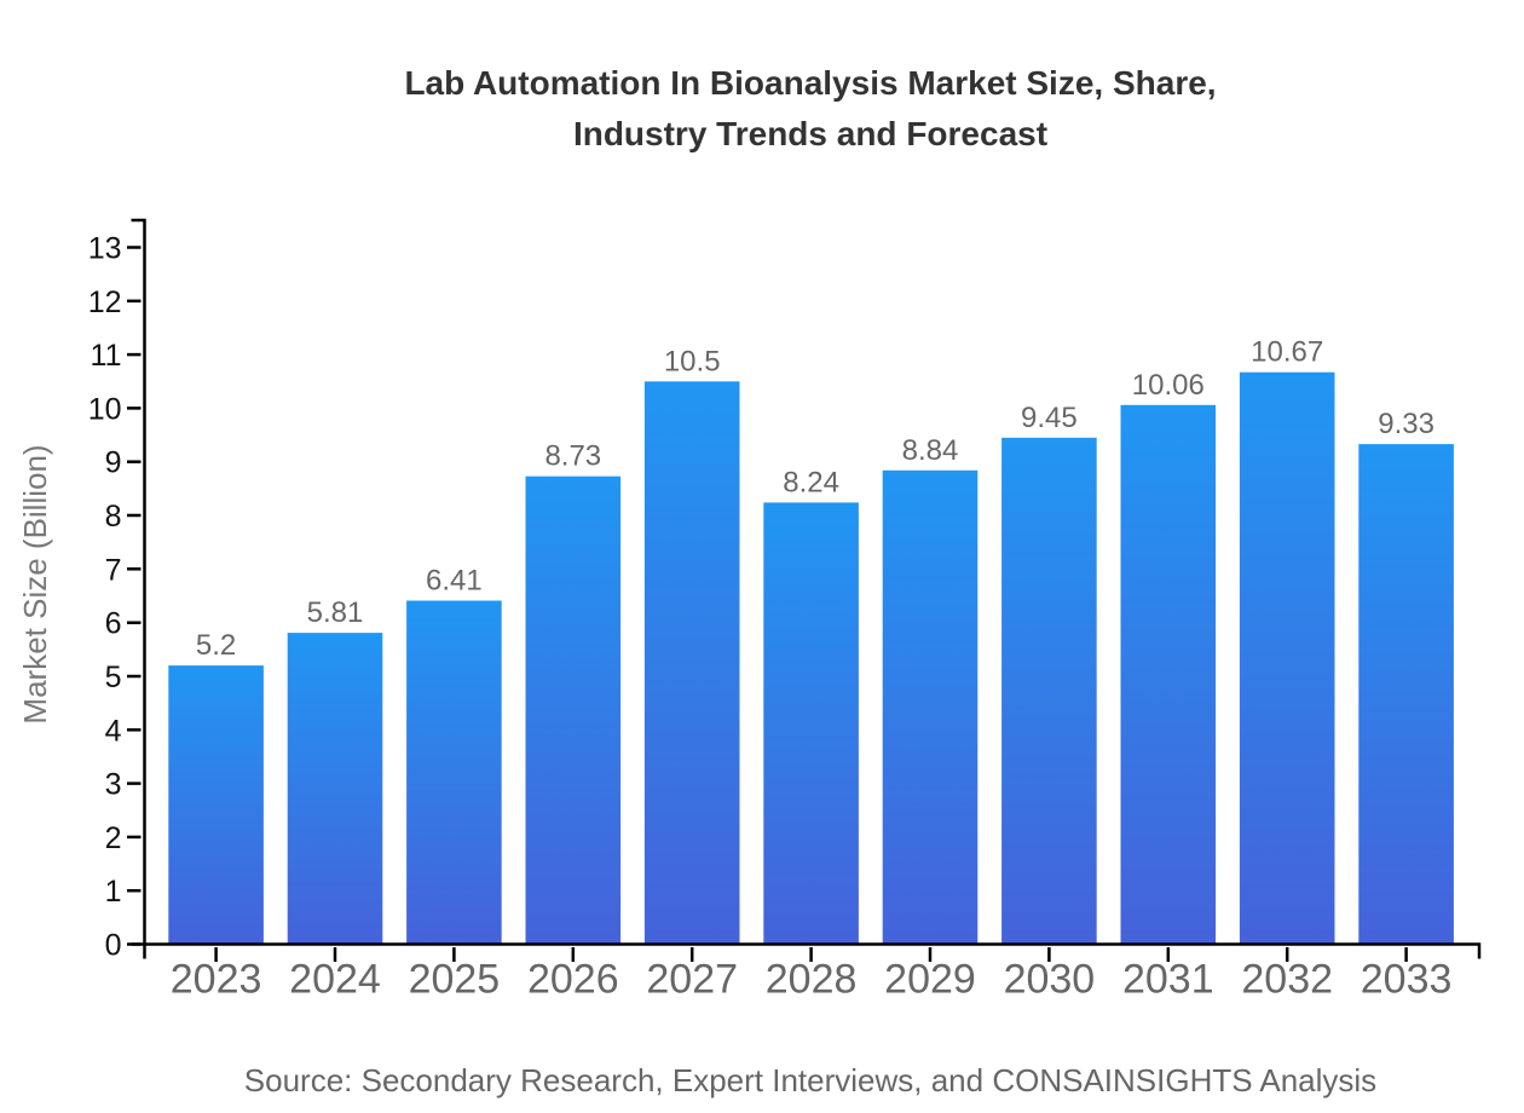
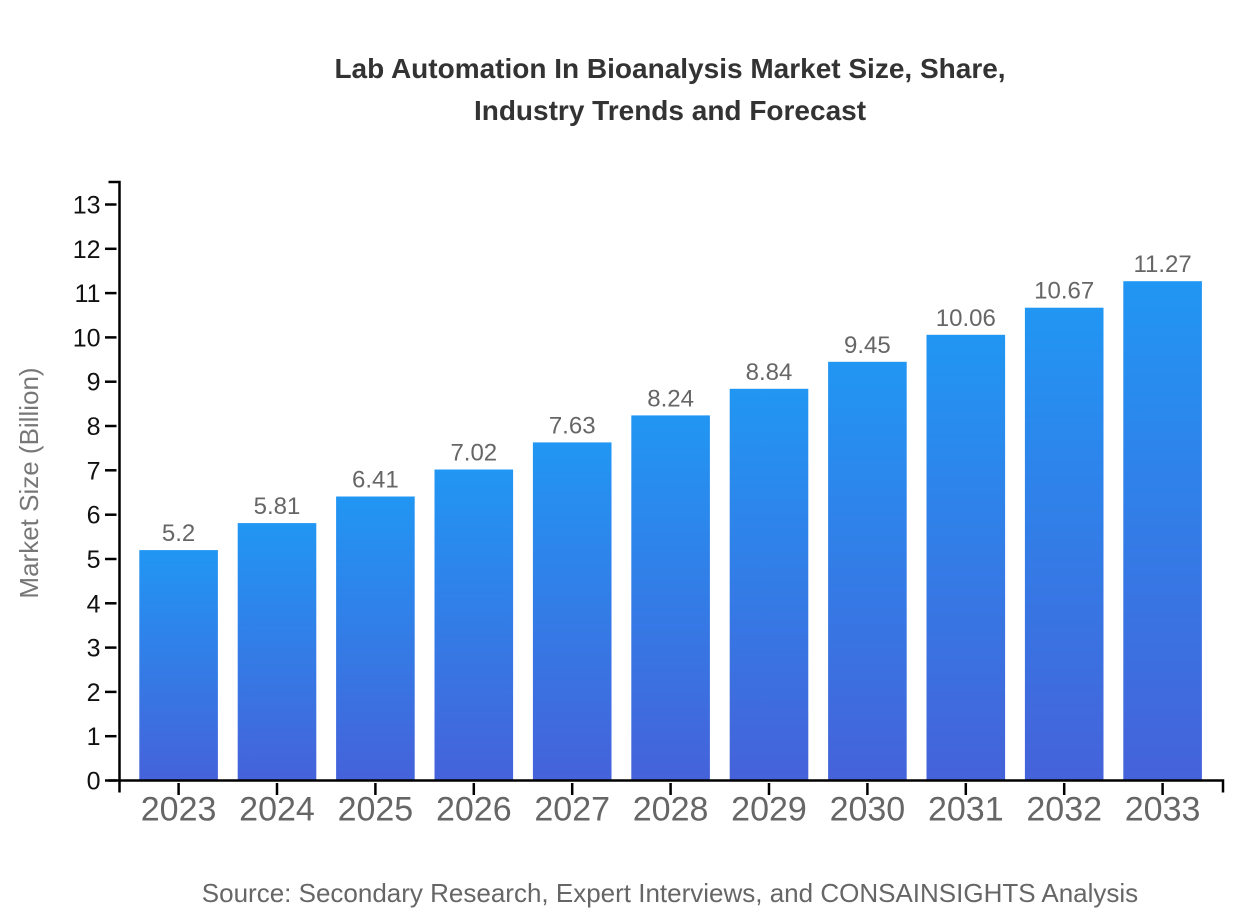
2026: 8.73 -> 7.02
2027: 10.5 -> 7.63
2033: 9.33 -> 11.27
